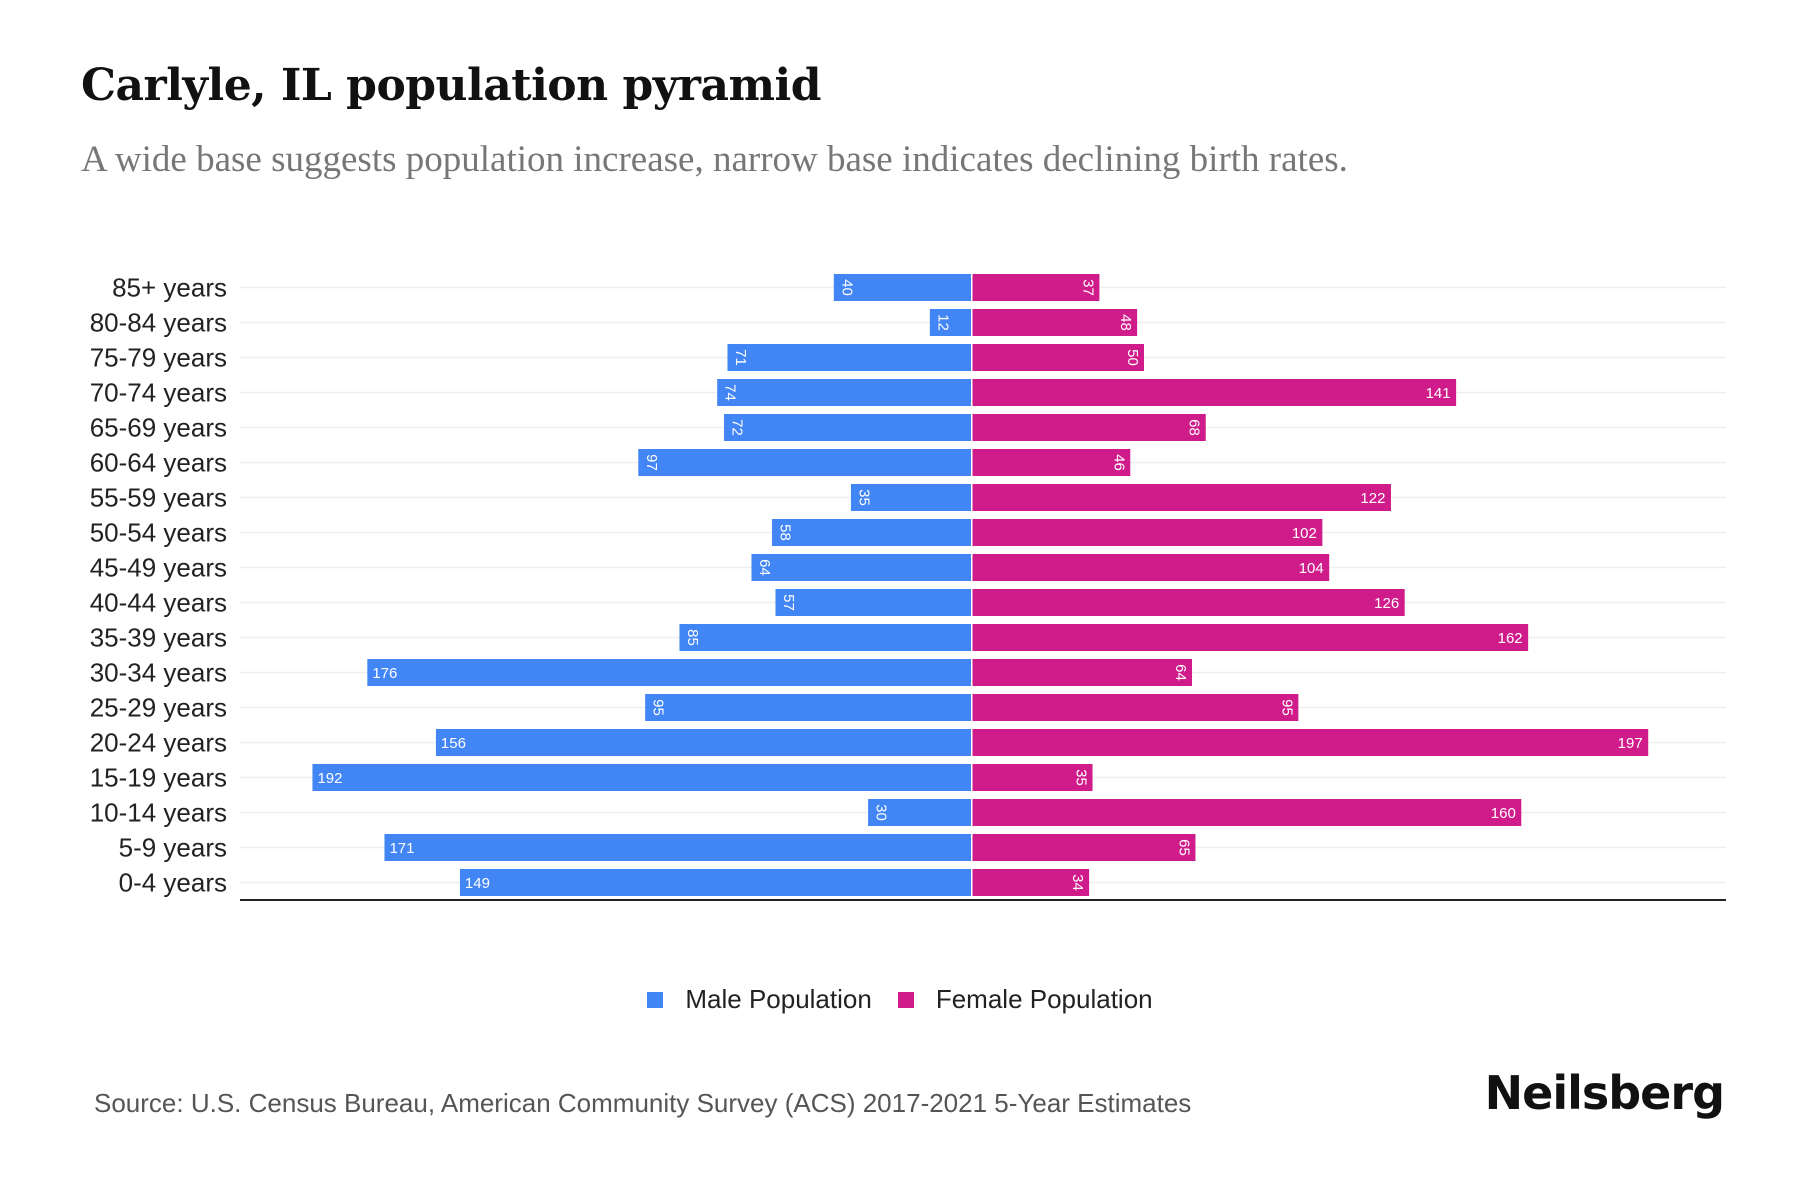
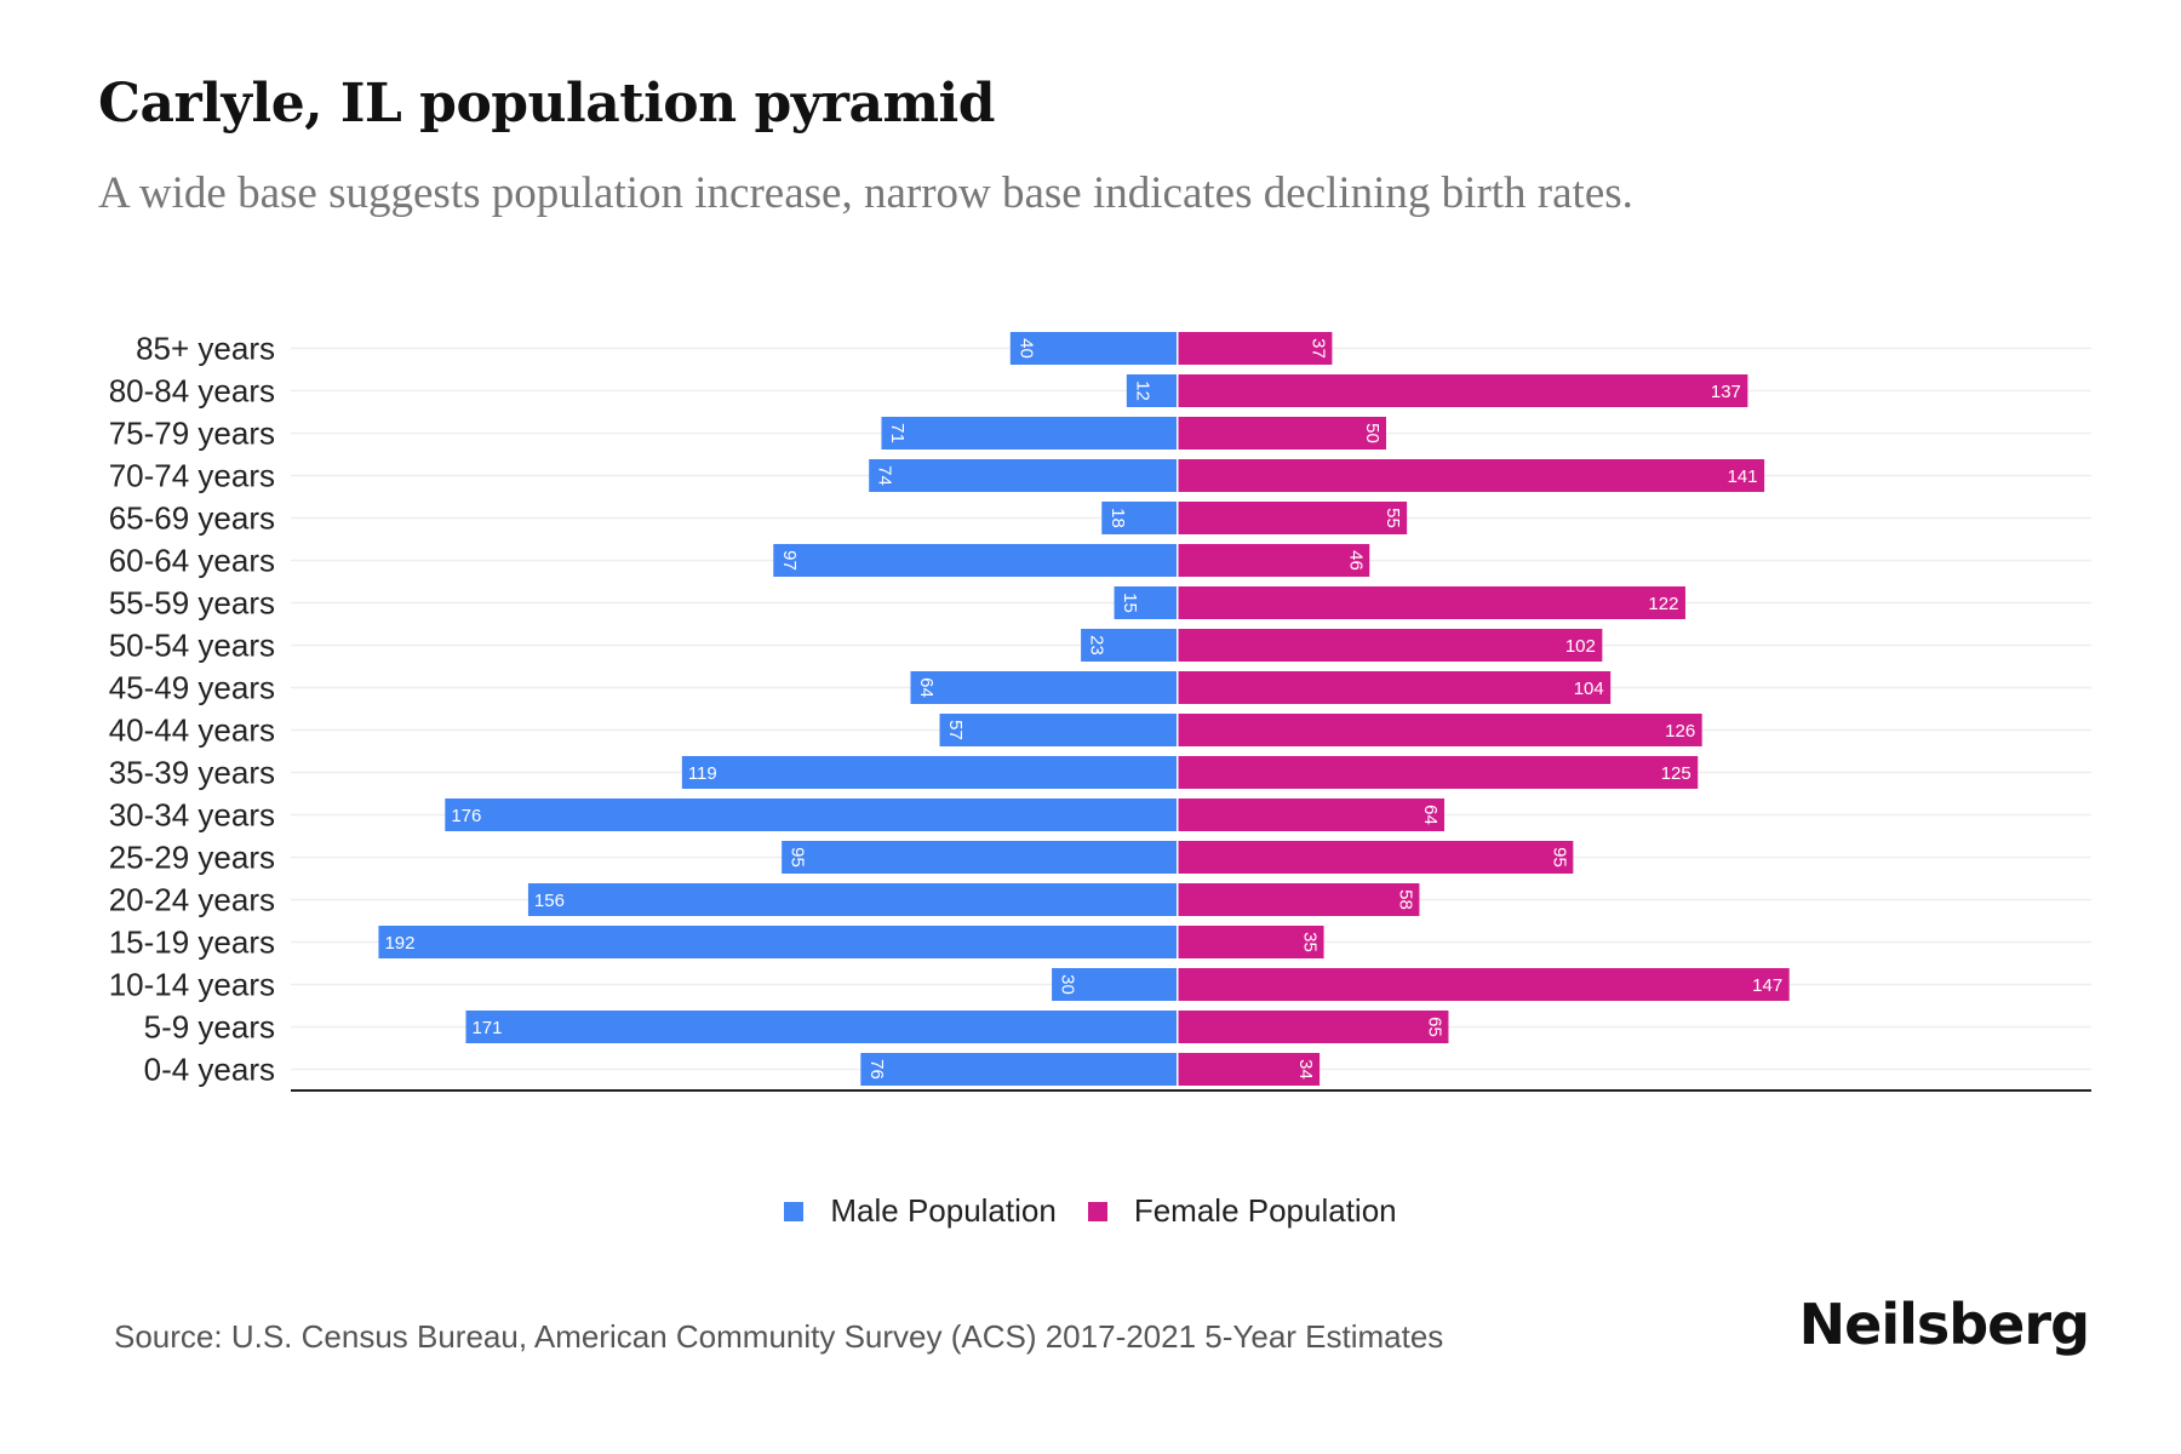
Female Population/80-84 years: 48 -> 137
Male Population/65-69 years: 72 -> 18
Female Population/65-69 years: 68 -> 55
Male Population/55-59 years: 35 -> 15
Male Population/50-54 years: 58 -> 23
Male Population/35-39 years: 85 -> 119
Female Population/35-39 years: 162 -> 125
Female Population/20-24 years: 197 -> 58
Female Population/10-14 years: 160 -> 147
Male Population/0-4 years: 149 -> 76
